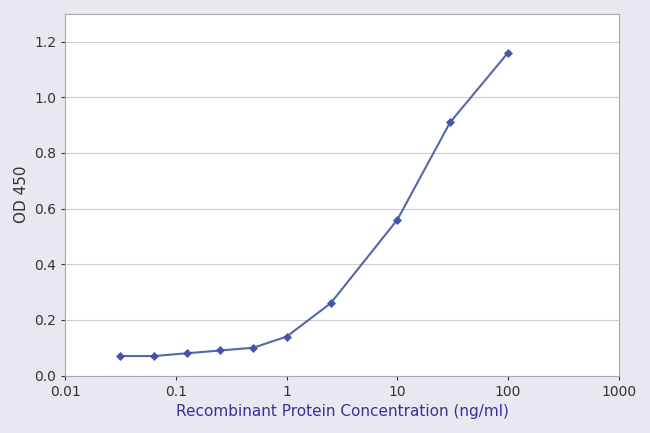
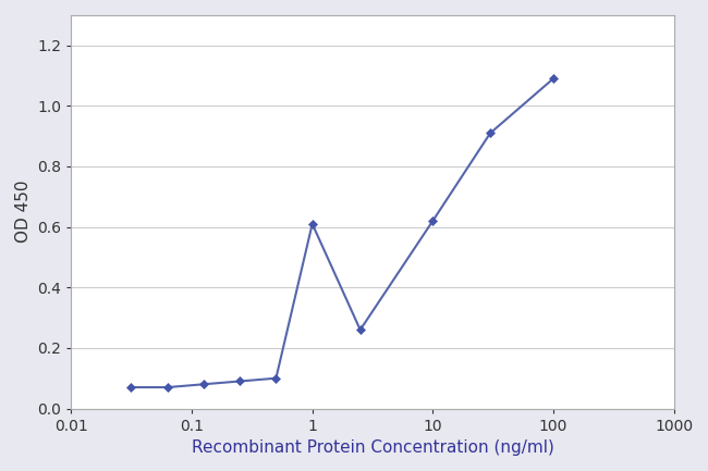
1: 0.14 -> 0.61
10: 0.56 -> 0.62
100: 1.16 -> 1.09
